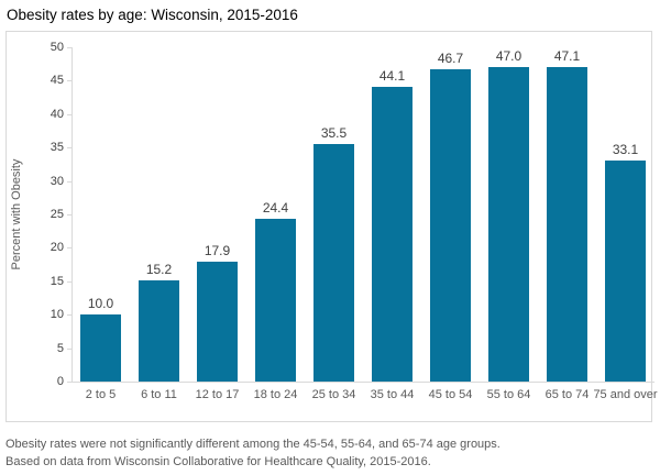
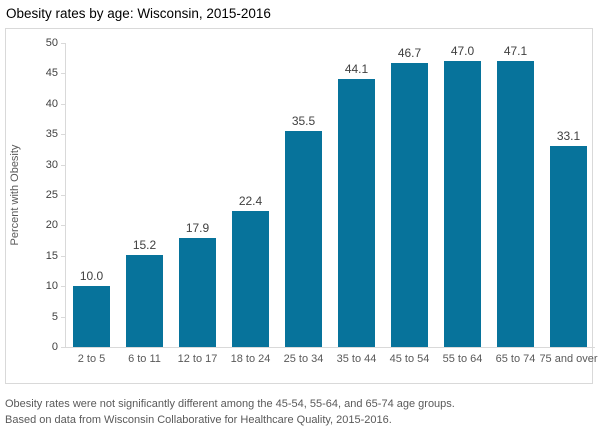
18 to 24: 24.4 -> 22.4
